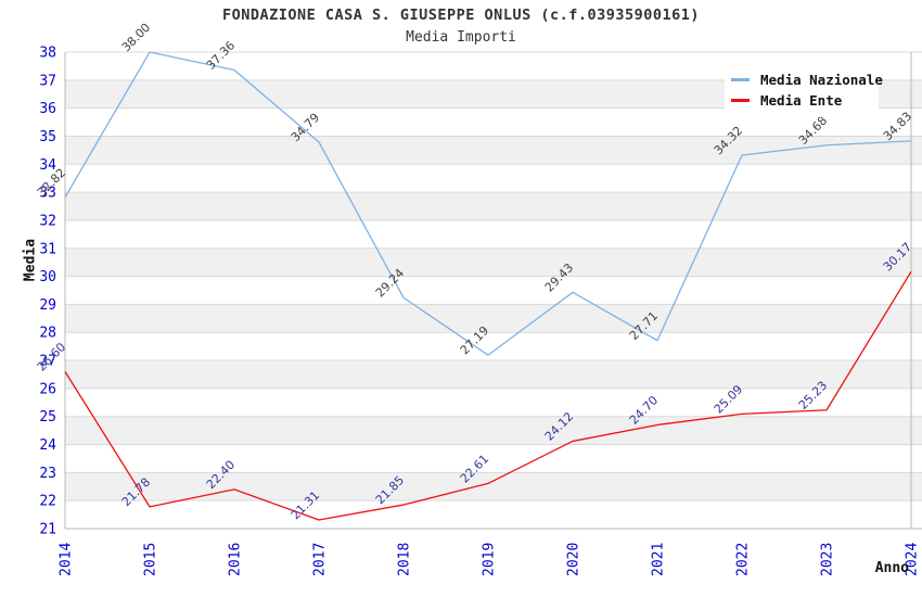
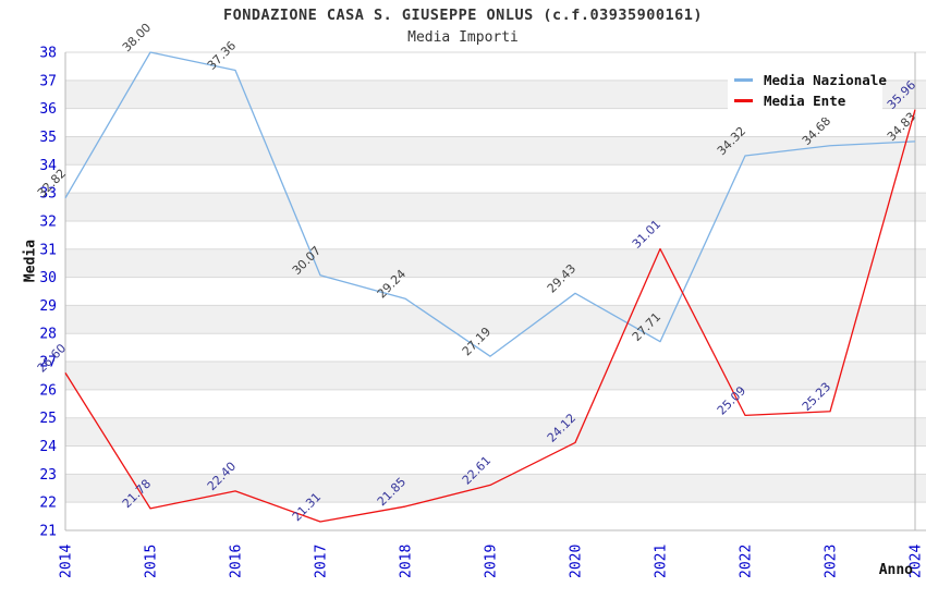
Media Nazionale/2017: 34.79 -> 30.07
Media Ente/2021: 24.70 -> 31.01
Media Ente/2024: 30.17 -> 35.96
